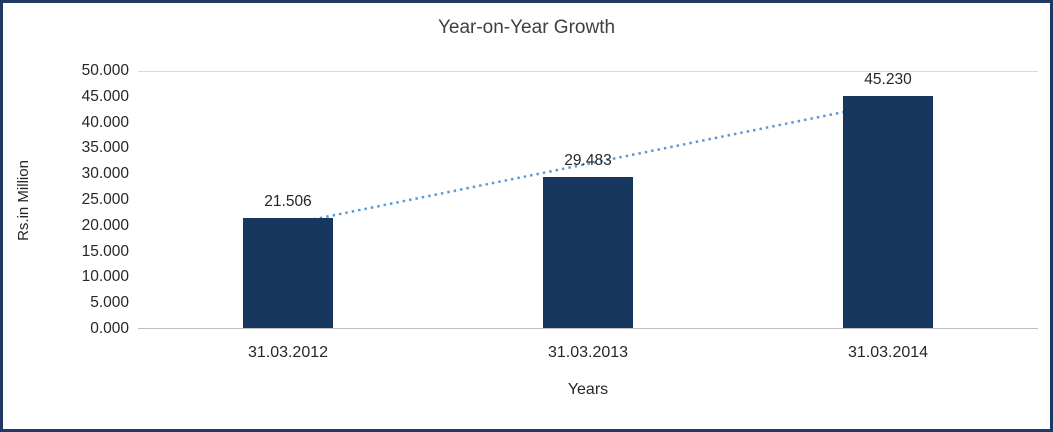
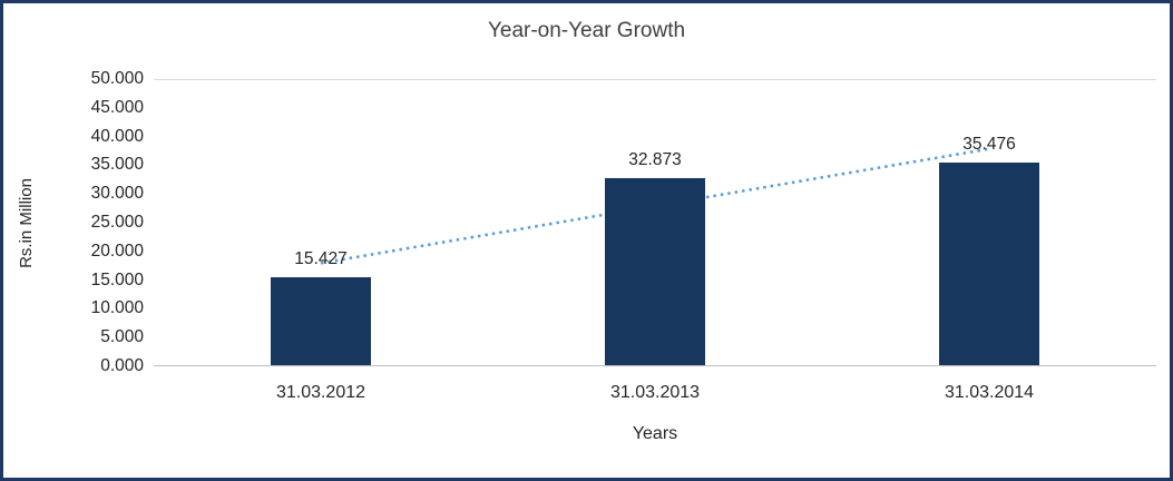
31.03.2012: 21.506 -> 15.427
31.03.2013: 29.483 -> 32.873
31.03.2014: 45.230 -> 35.476
